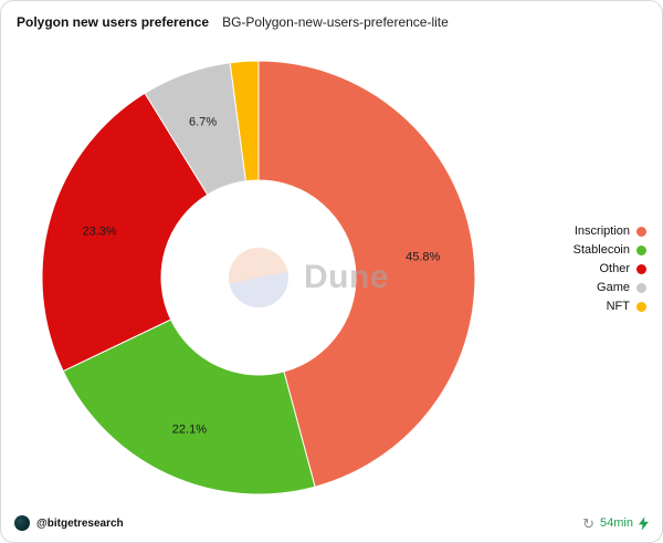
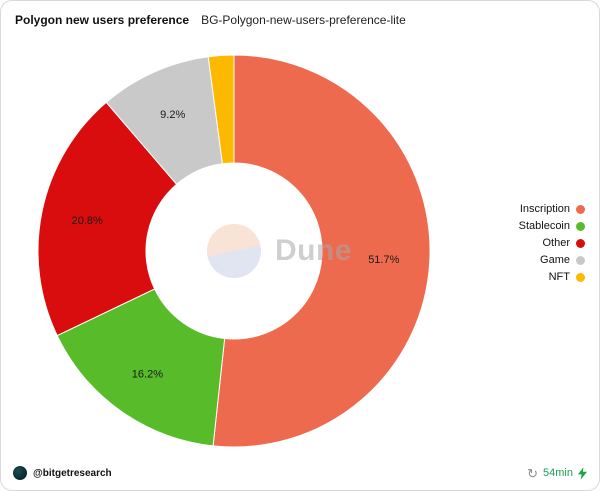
Inscription: 45.8% -> 51.7%
Stablecoin: 22.1% -> 16.2%
Other: 23.3% -> 20.8%
Game: 6.7% -> 9.2%
